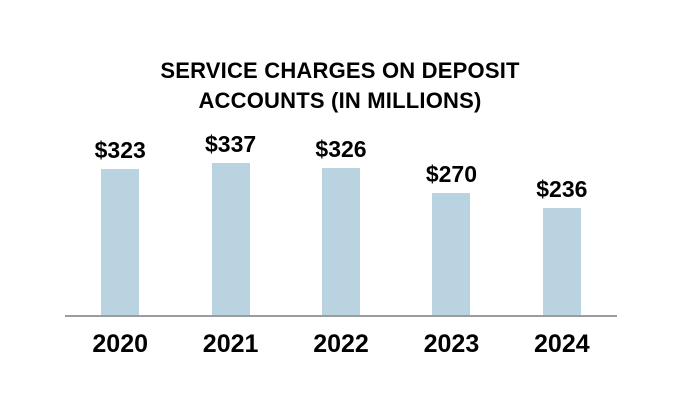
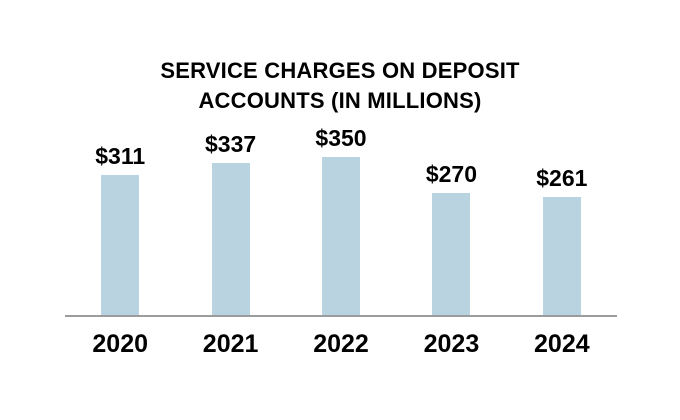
2020: $323 -> $311
2022: $326 -> $350
2024: $236 -> $261
